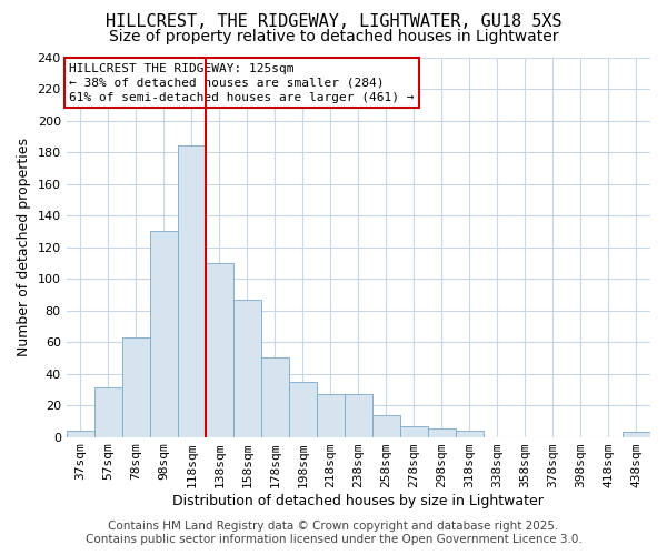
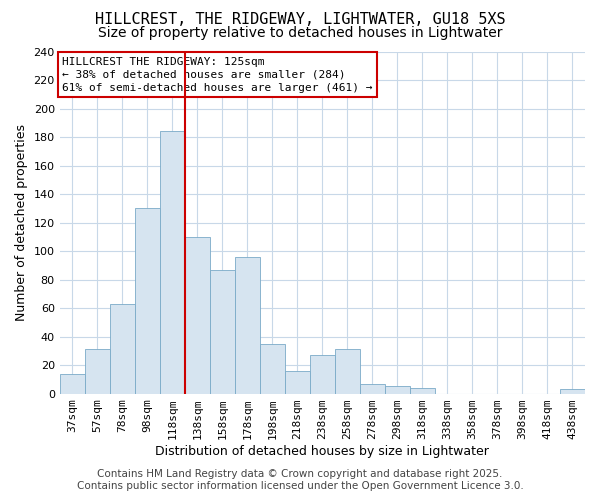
37sqm: 4 -> 14
178sqm: 50 -> 96
218sqm: 27 -> 16
258sqm: 14 -> 31
